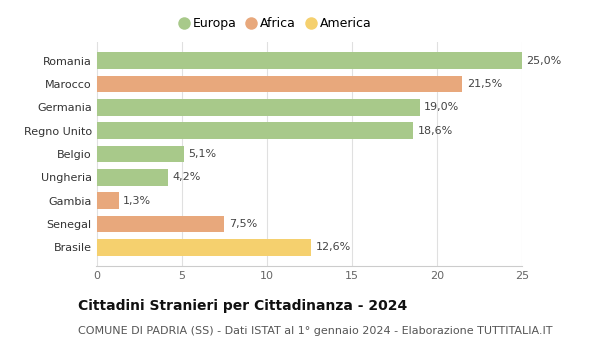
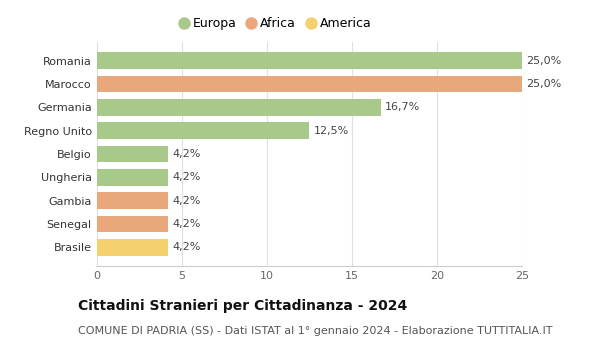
Marocco: 21,5% -> 25,0%
Germania: 19,0% -> 16,7%
Regno Unito: 18,6% -> 12,5%
Belgio: 5,1% -> 4,2%
Gambia: 1,3% -> 4,2%
Senegal: 7,5% -> 4,2%
Brasile: 12,6% -> 4,2%
